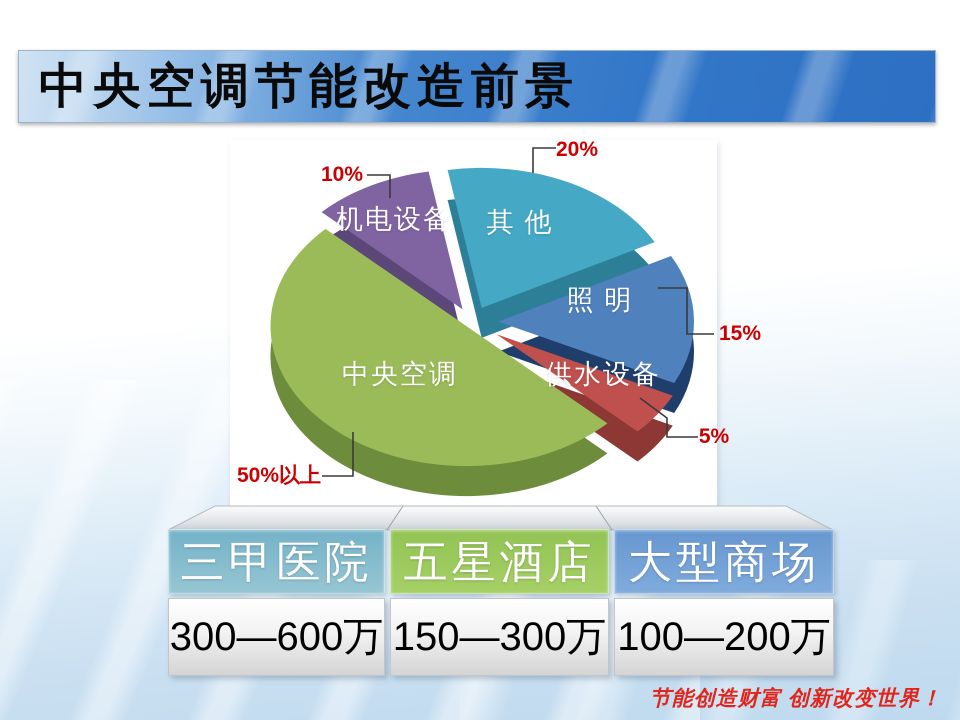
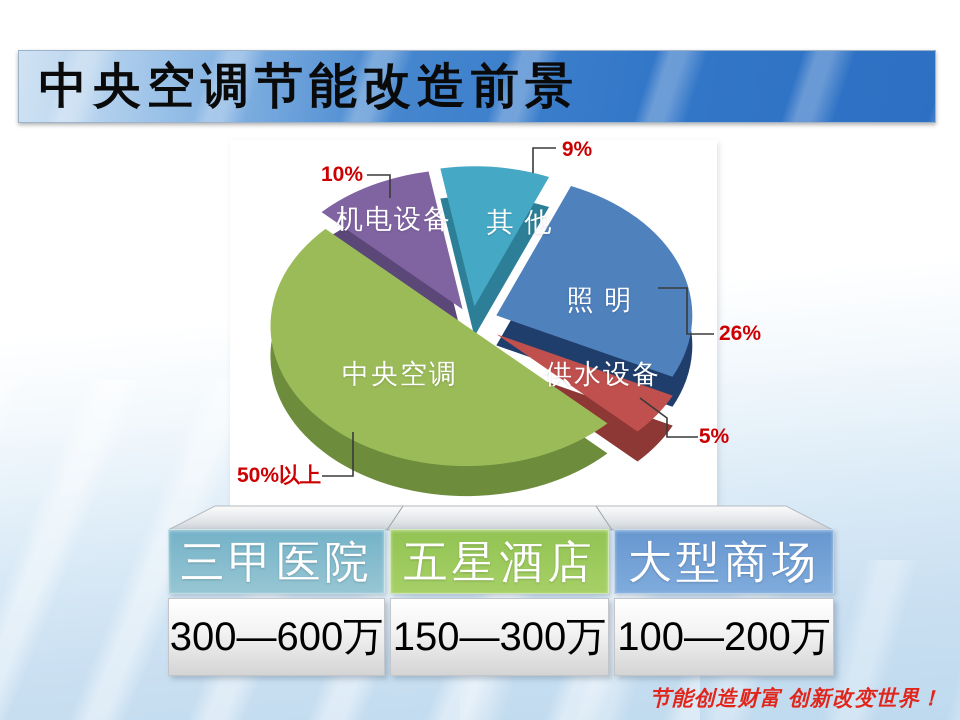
其 他: 20% -> 9%
照 明: 15% -> 26%
